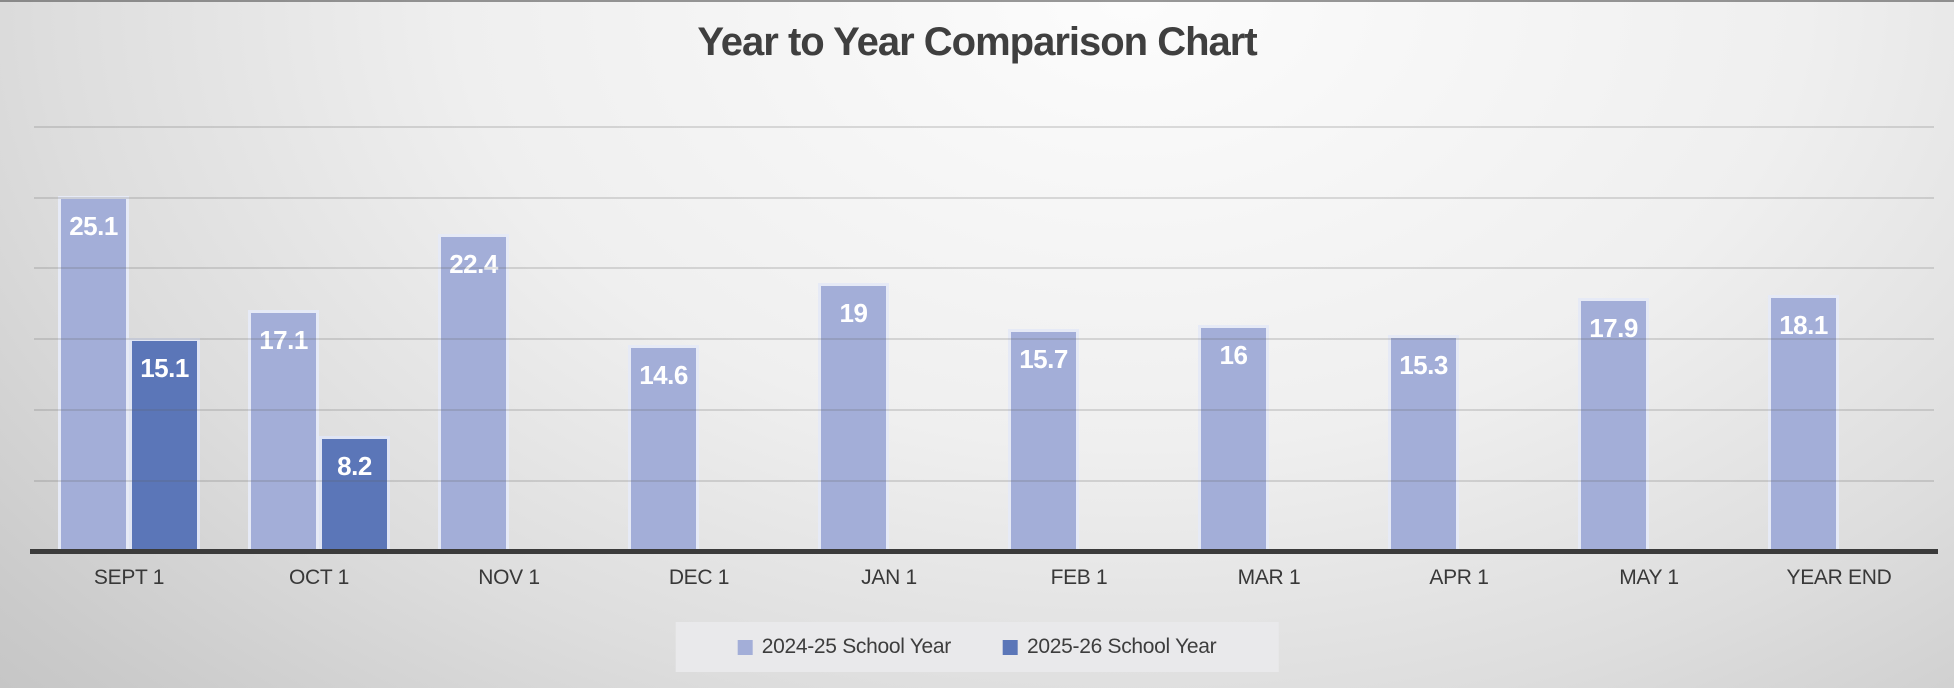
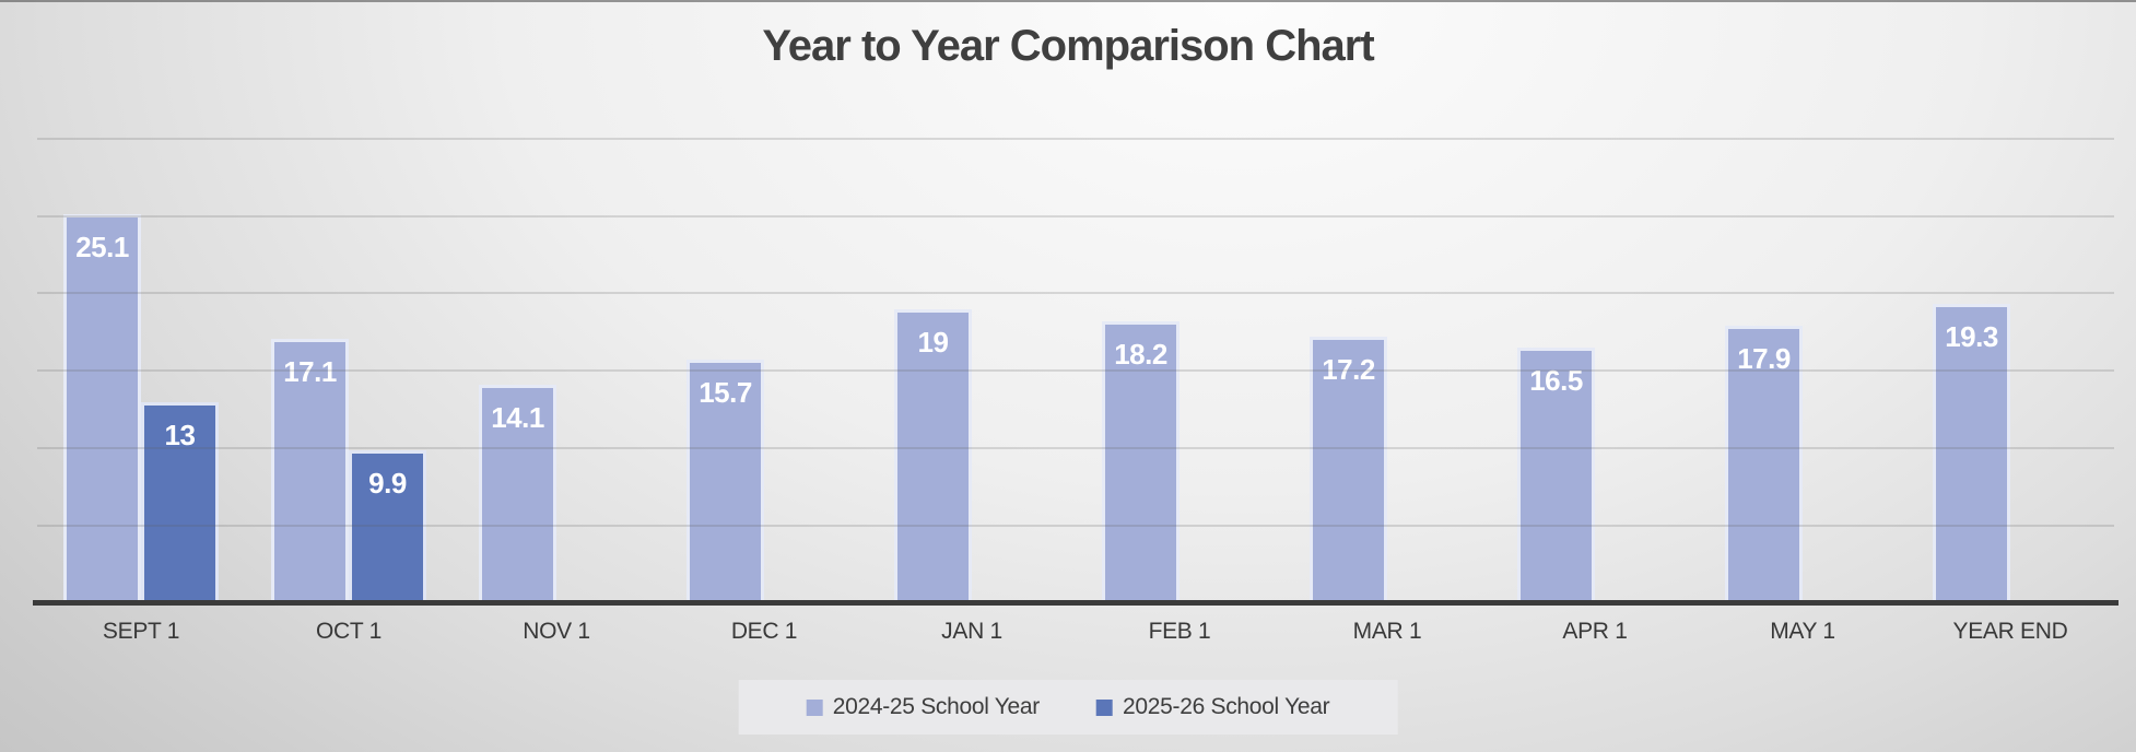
2025-26 School Year/SEPT 1: 15.1 -> 13
2025-26 School Year/OCT 1: 8.2 -> 9.9
2024-25 School Year/NOV 1: 22.4 -> 14.1
2024-25 School Year/DEC 1: 14.6 -> 15.7
2024-25 School Year/FEB 1: 15.7 -> 18.2
2024-25 School Year/MAR 1: 16 -> 17.2
2024-25 School Year/APR 1: 15.3 -> 16.5
2024-25 School Year/YEAR END: 18.1 -> 19.3
